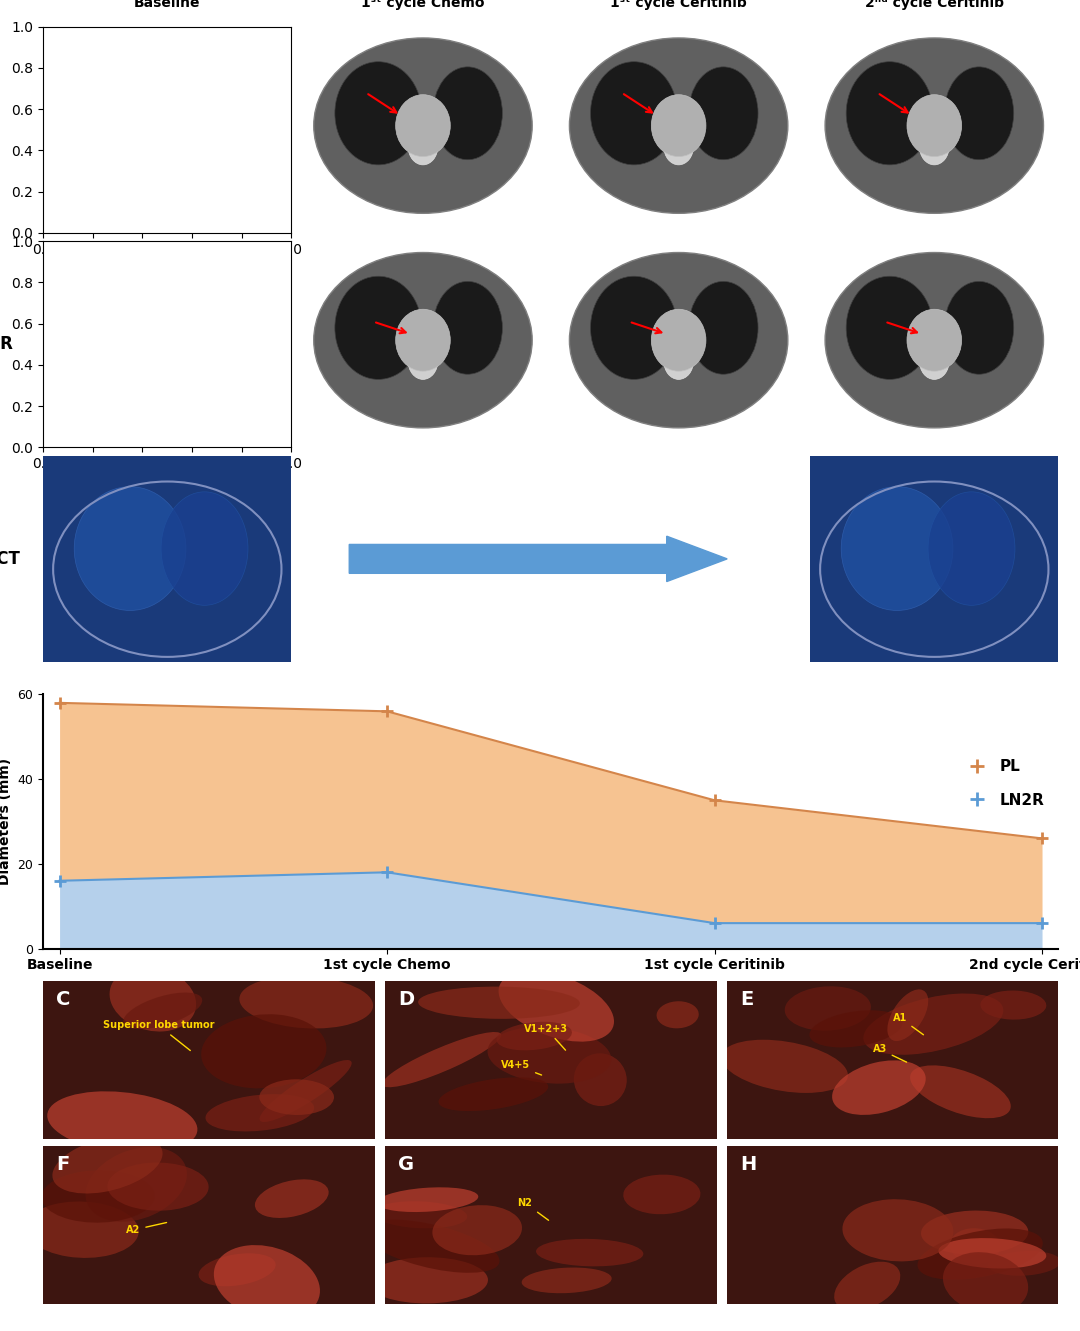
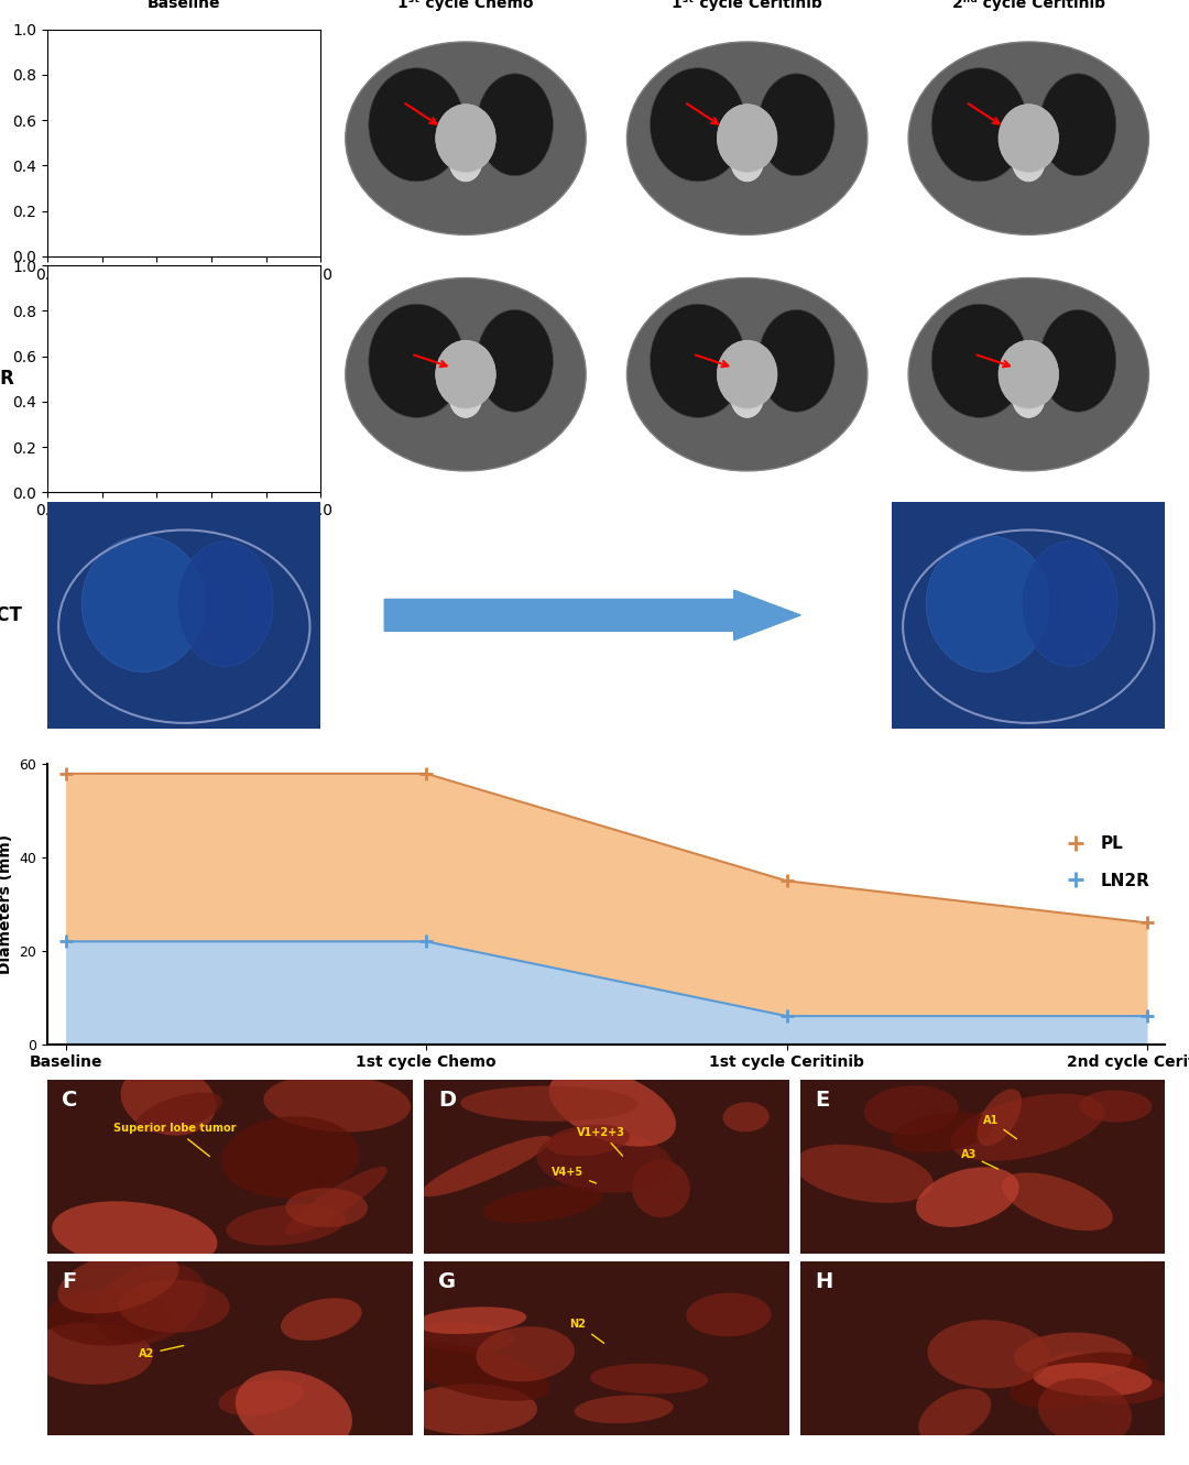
LN2R/Baseline: 16 -> 22
PL/1st cycle Chemo: 56 -> 58
LN2R/1st cycle Chemo: 18 -> 22
